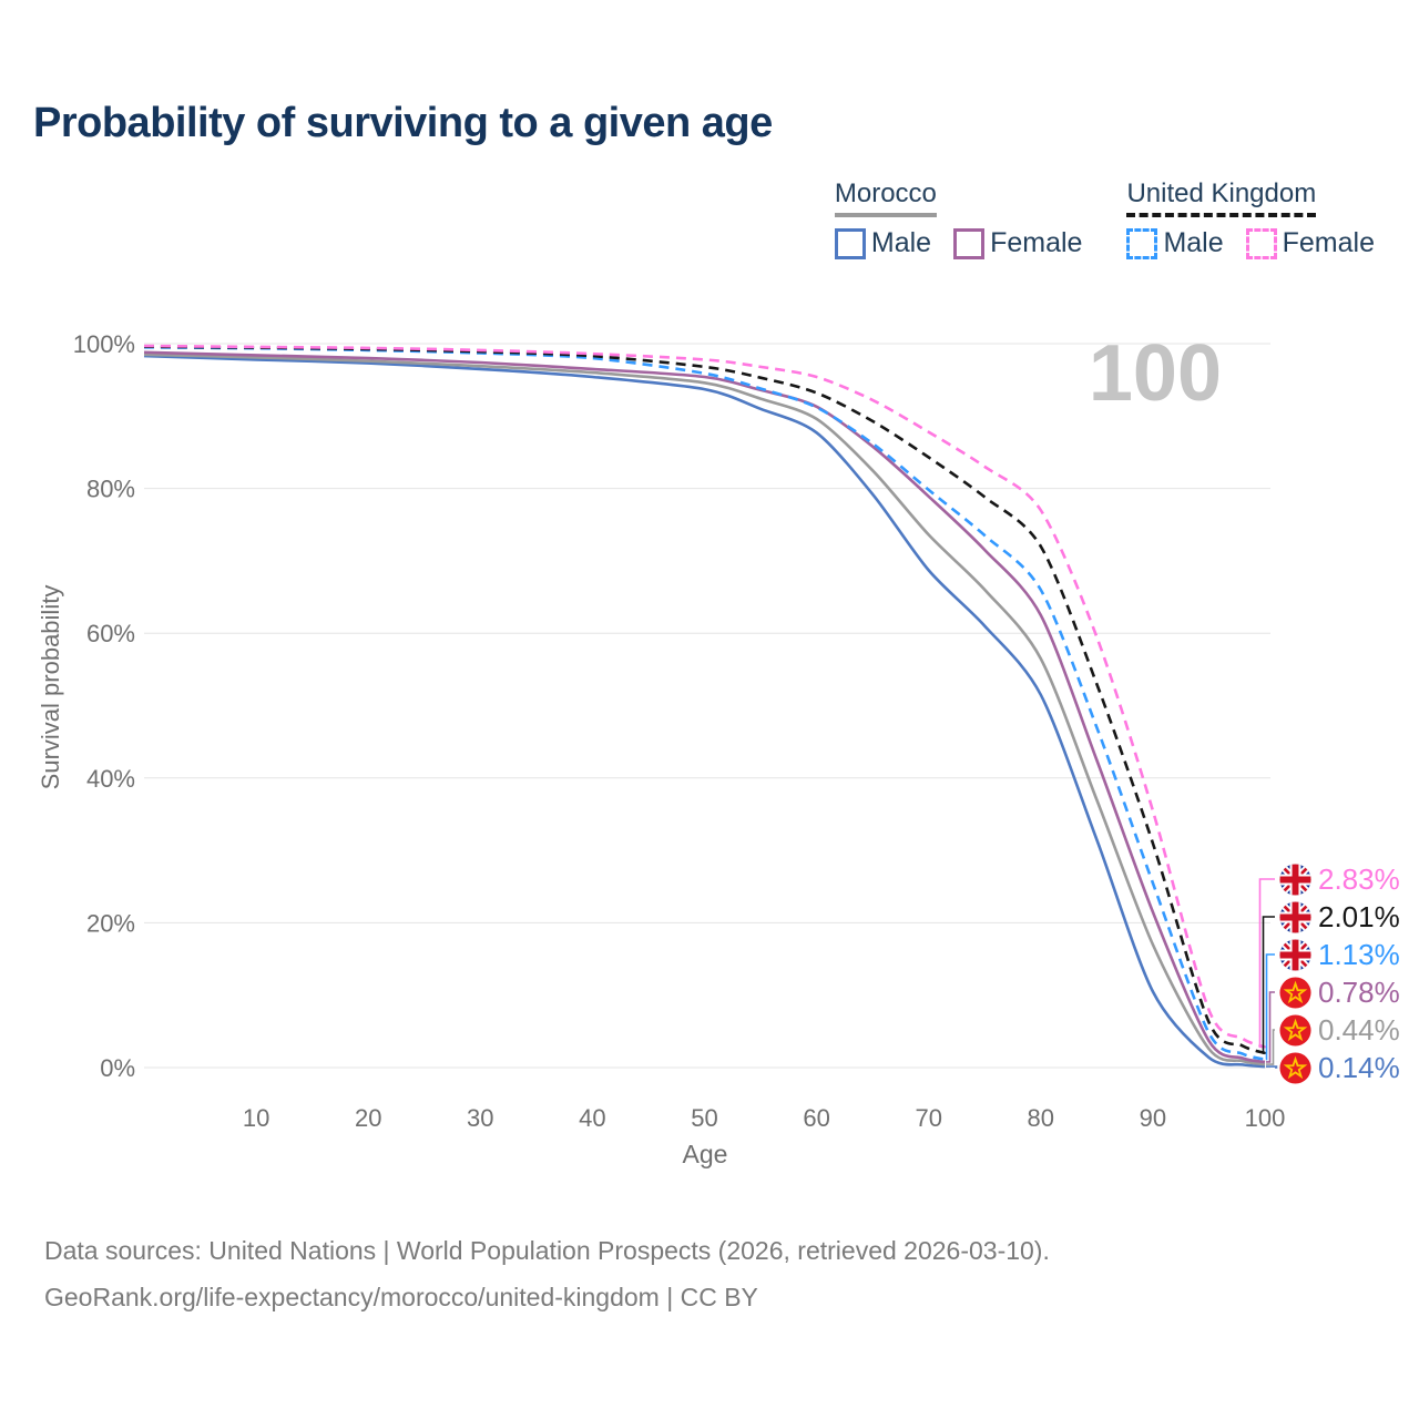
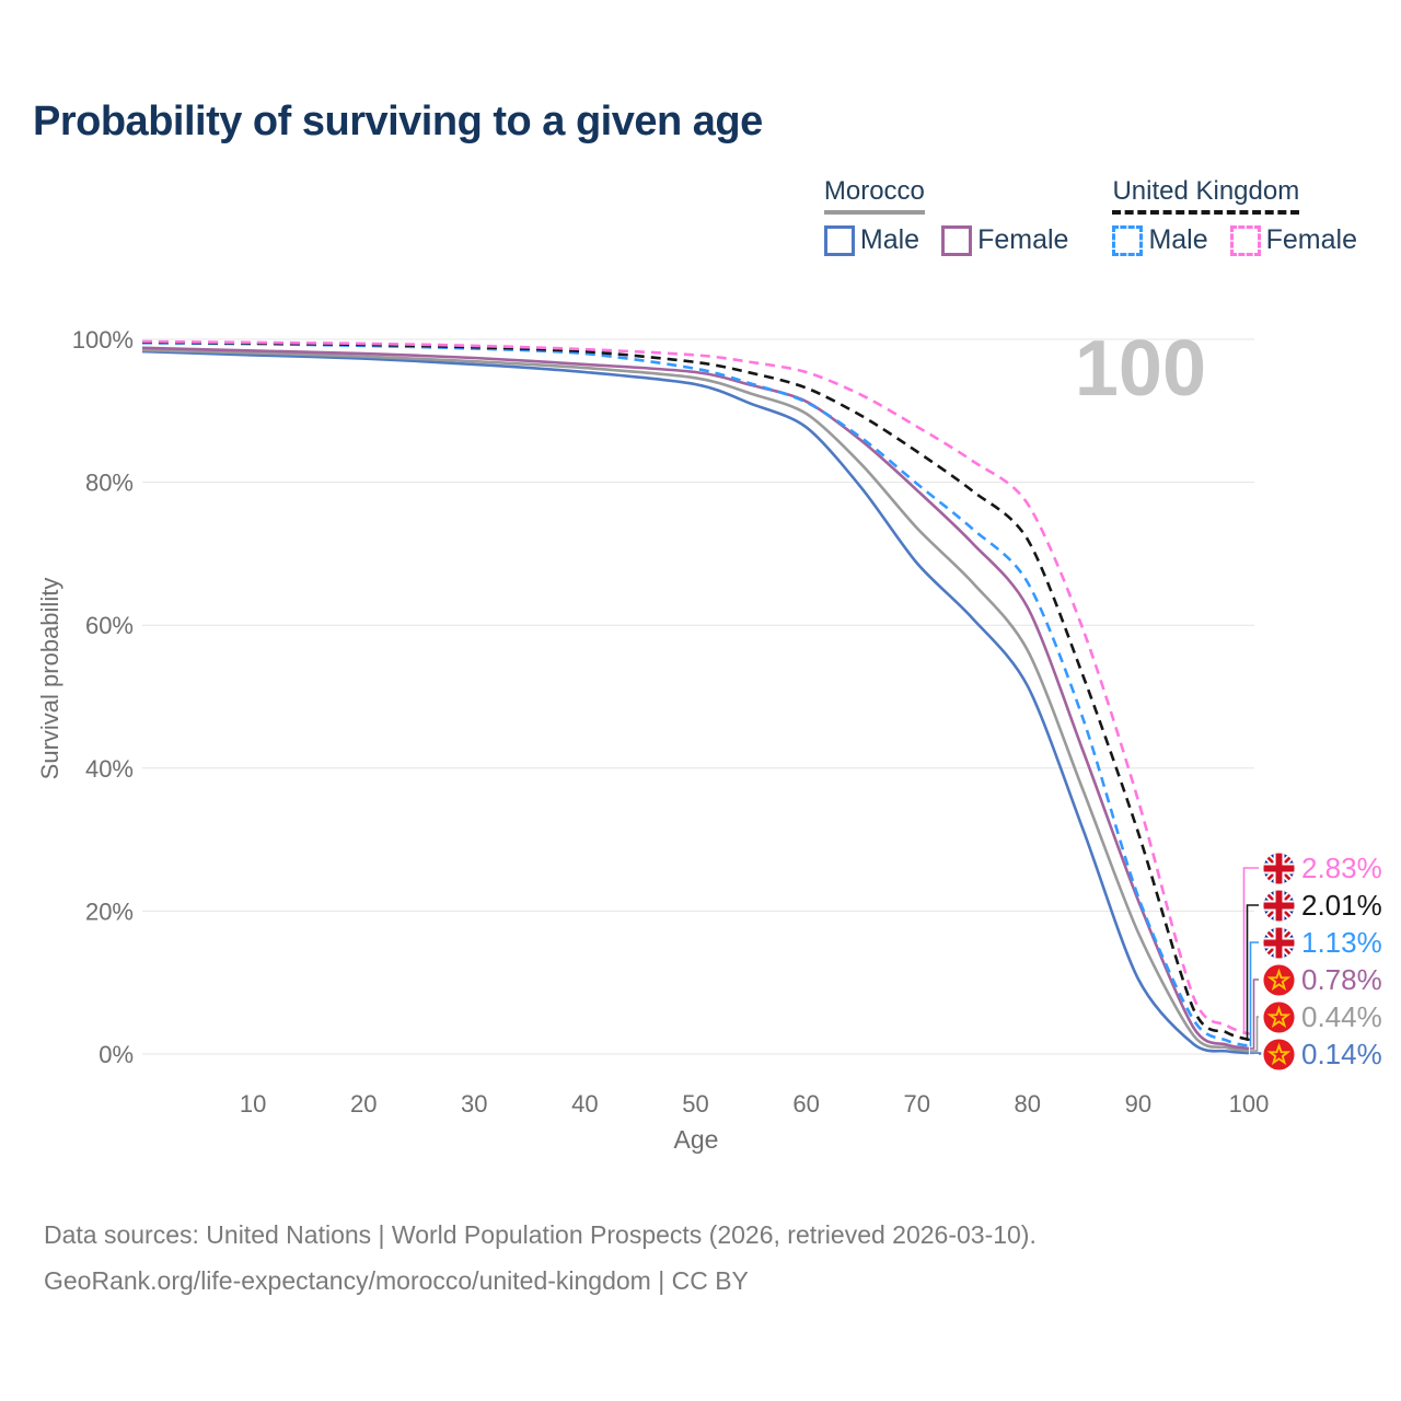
United Kingdom Male/90: 26% -> 22%
